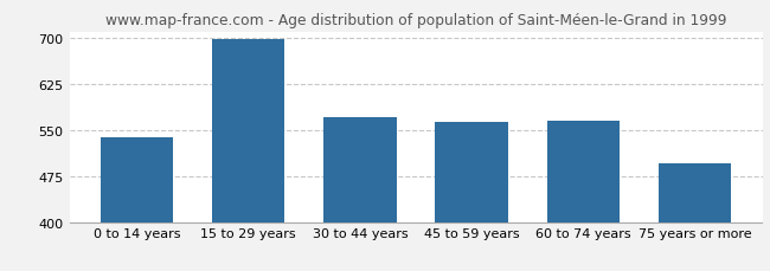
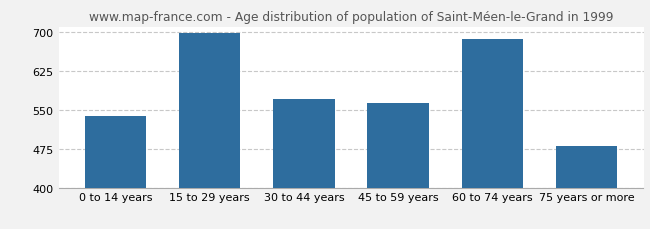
60 to 74 years: 564 -> 686
75 years or more: 496 -> 480
